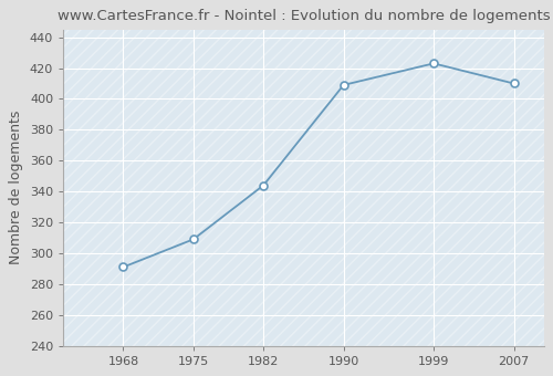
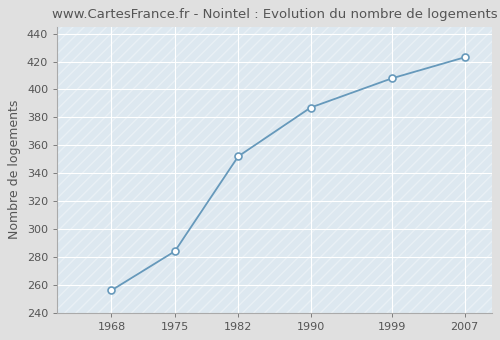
1968: 291 -> 256
1975: 309 -> 284
1982: 344 -> 352
1990: 409 -> 387
1999: 423 -> 408
2007: 410 -> 423
